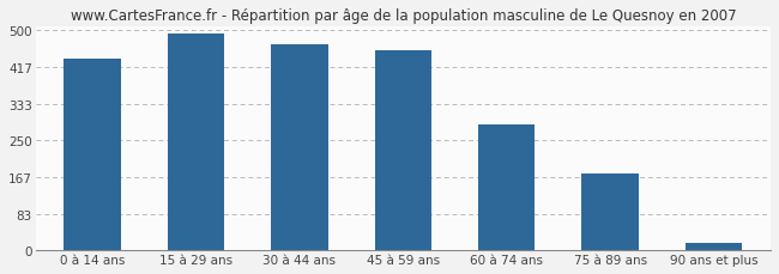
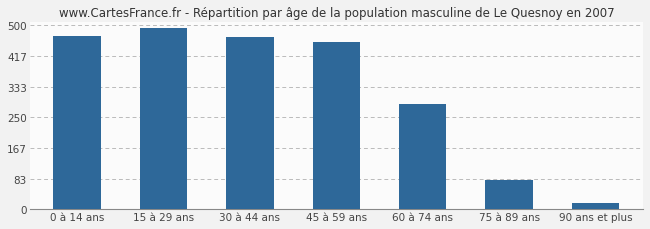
0 à 14 ans: 435 -> 470
75 à 89 ans: 175 -> 80
